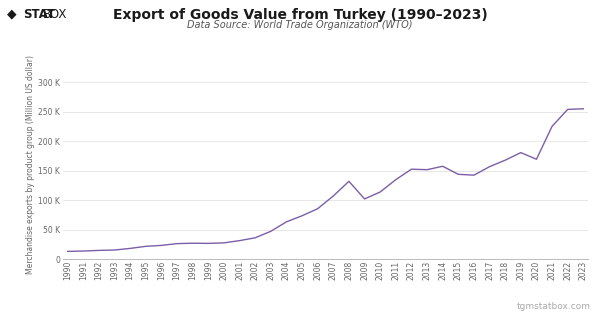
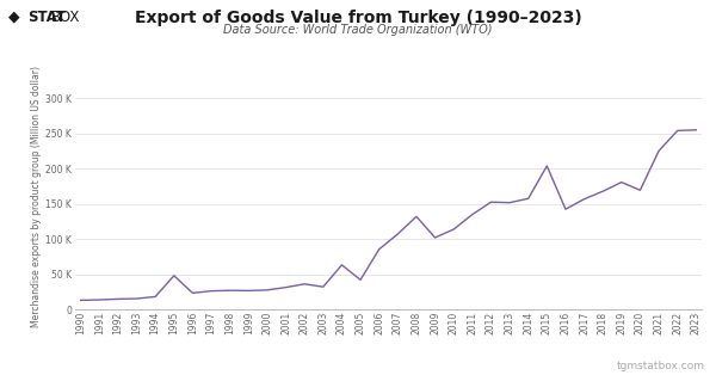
1995: 22 K -> 48 K
2003: 47 K -> 32 K
2005: 74 K -> 42 K
2015: 144 K -> 204 K
